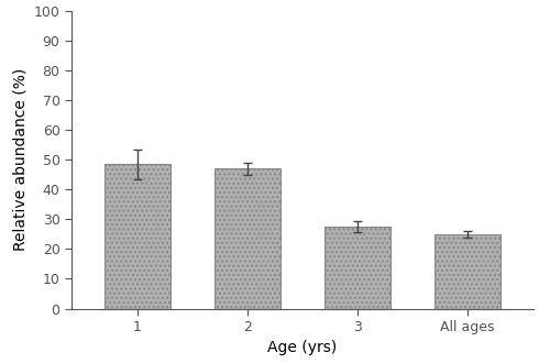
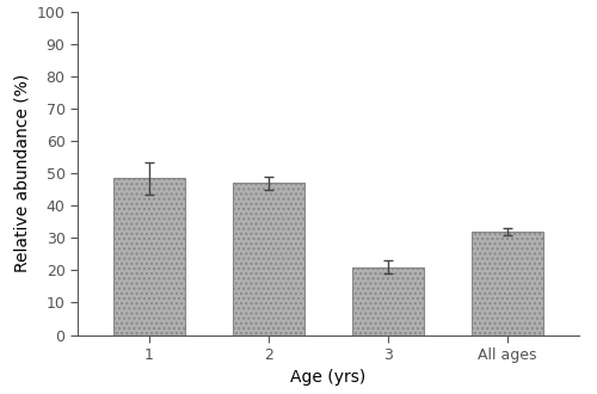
3: 27.5 -> 21.0
All ages: 25.0 -> 32.0
